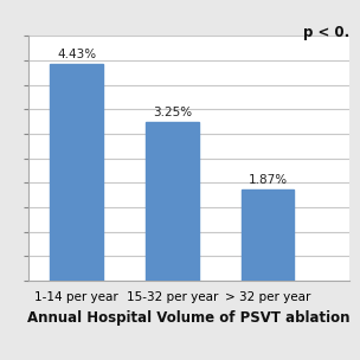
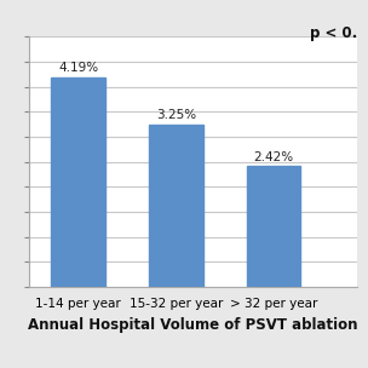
1-14 per year: 4.43% -> 4.19%
> 32 per year: 1.87% -> 2.42%
